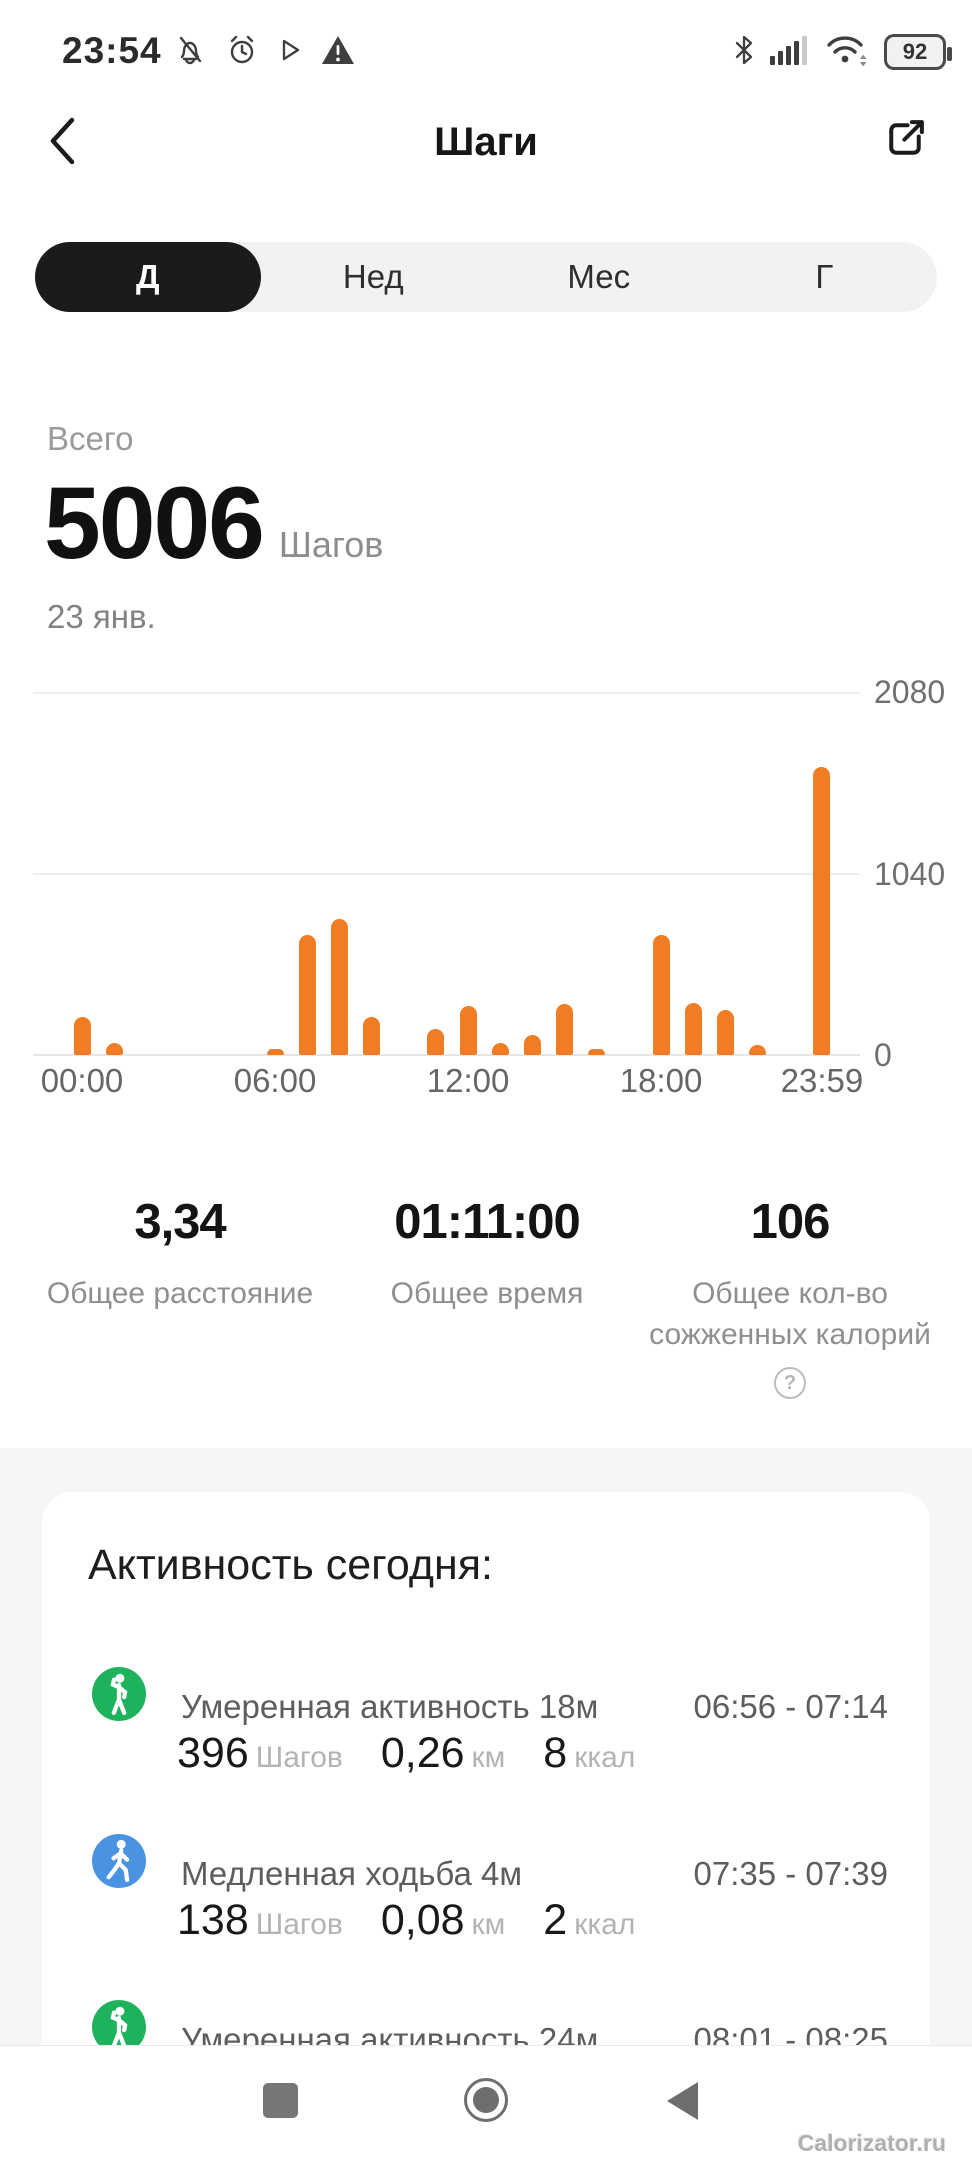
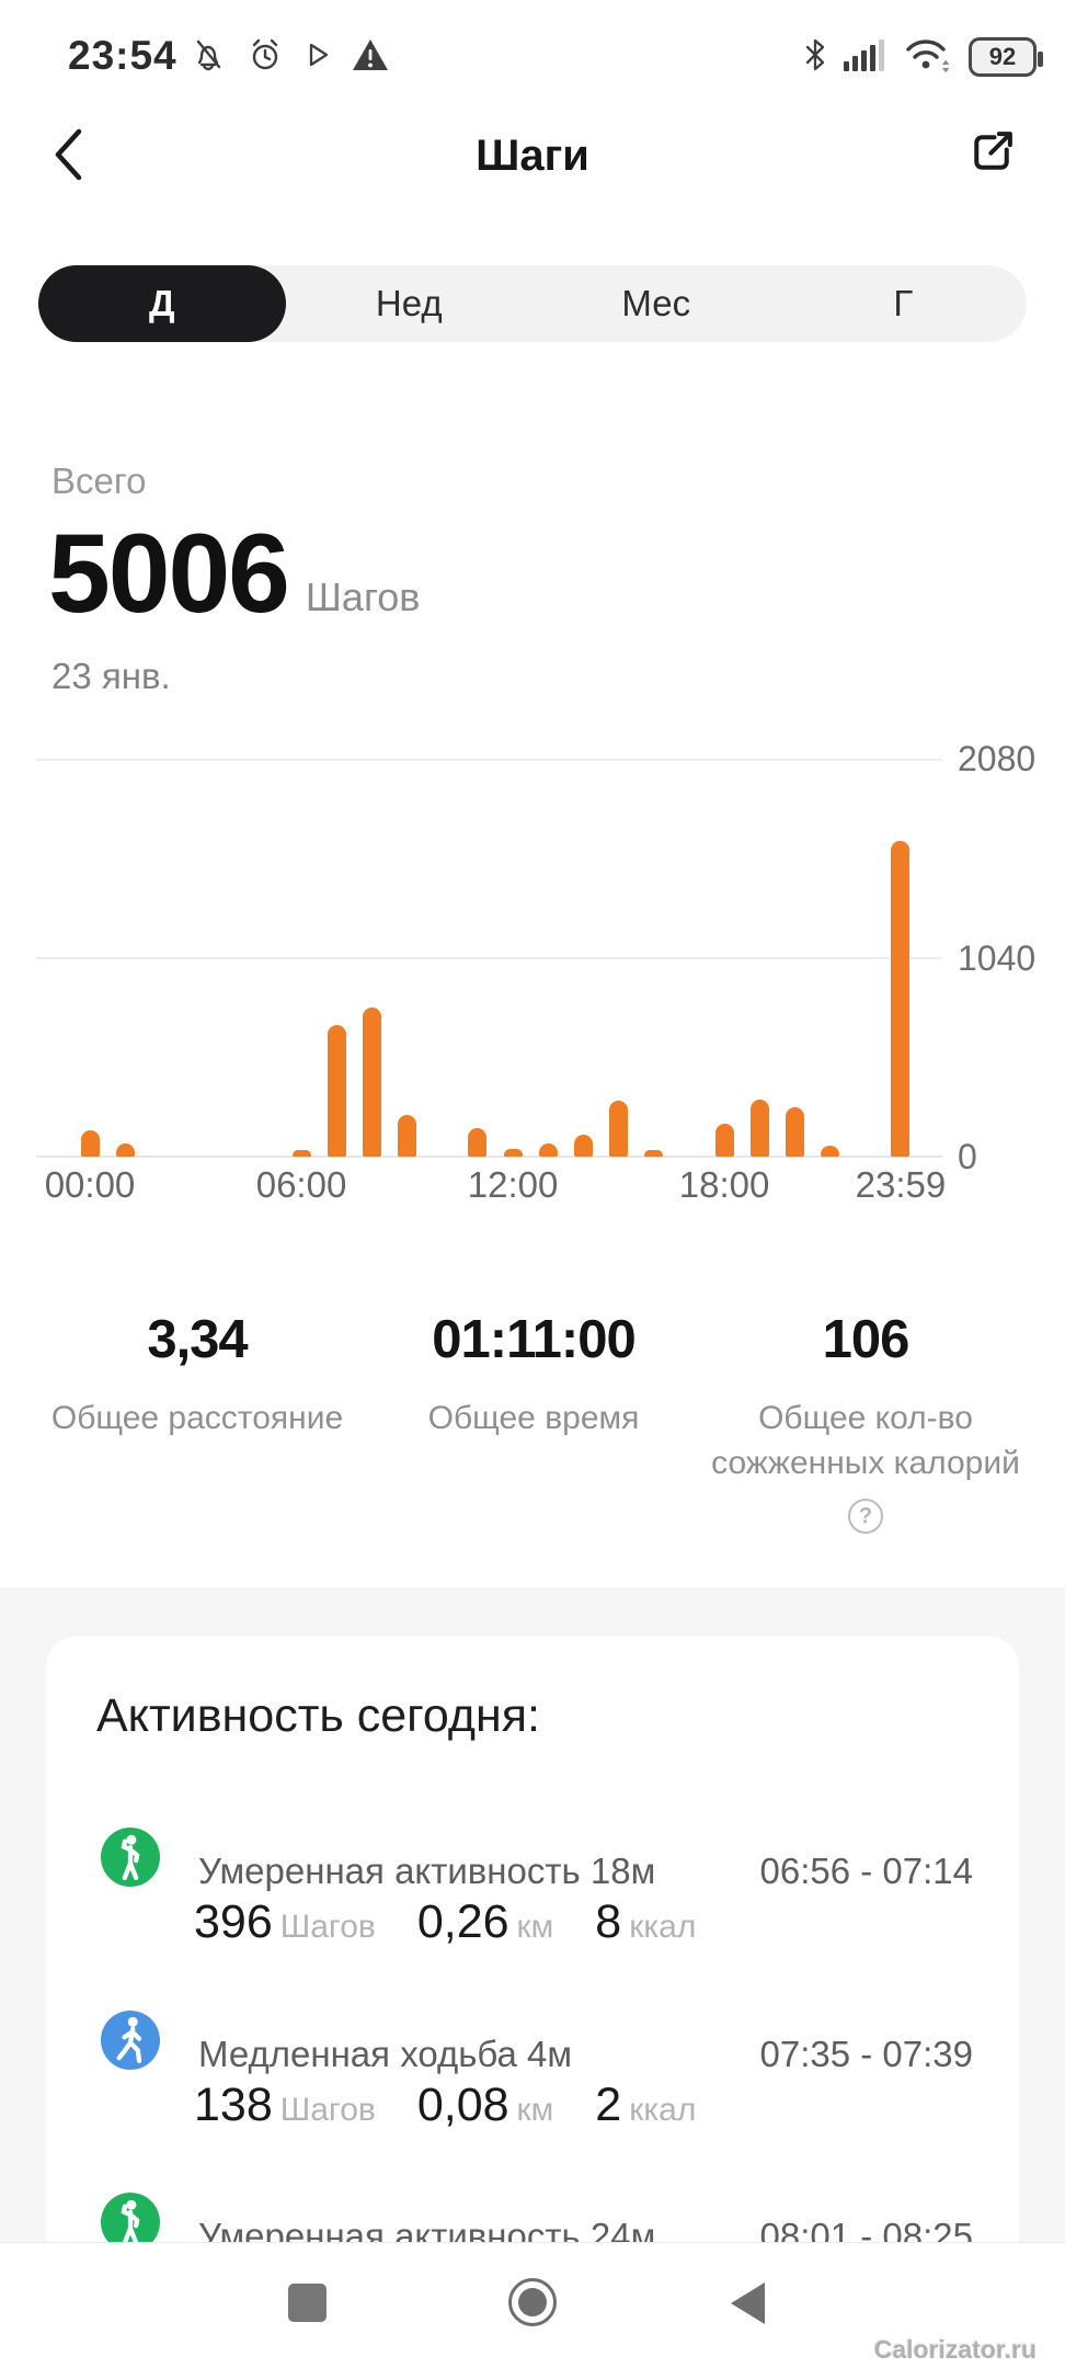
00:00: 220 -> 140
12:00: 280 -> 40
18:00: 690 -> 170
